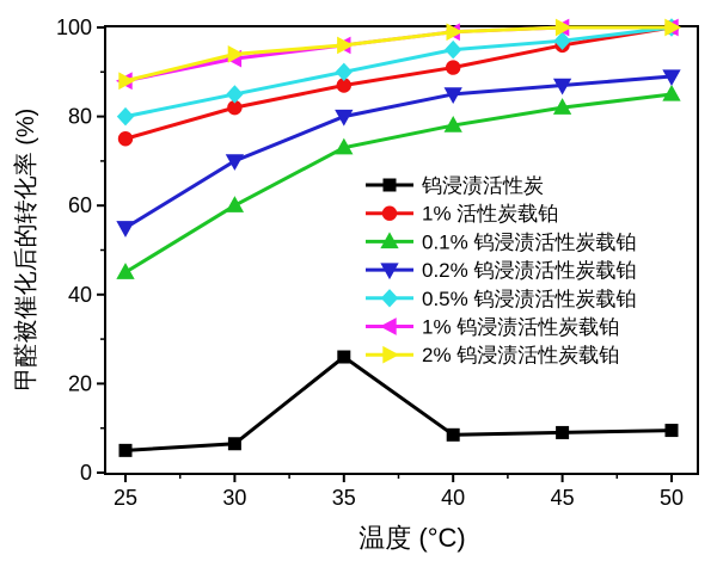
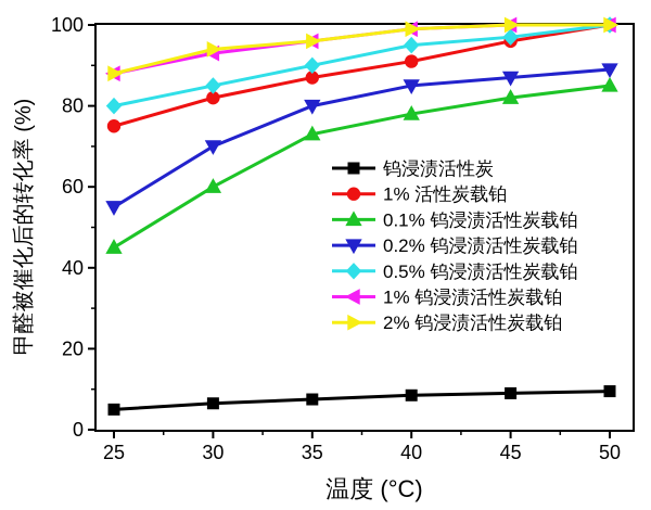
钨浸渍活性炭/35: 26 -> 8
